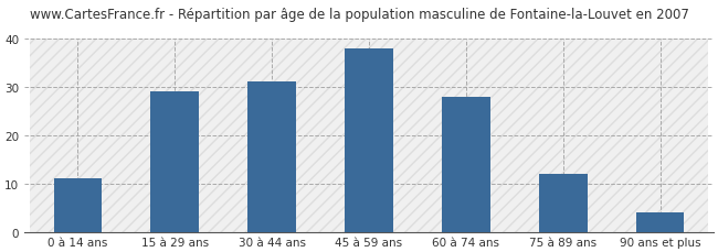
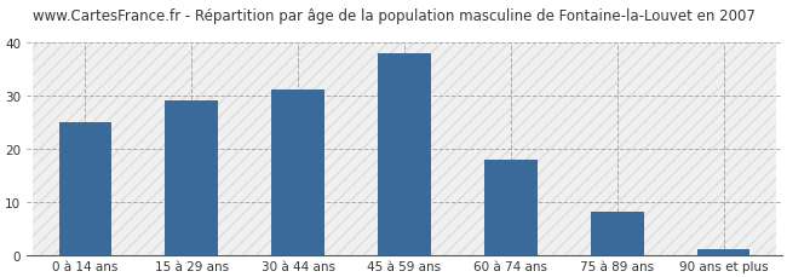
0 à 14 ans: 11 -> 25
60 à 74 ans: 28 -> 18
75 à 89 ans: 12 -> 8
90 ans et plus: 4 -> 1
